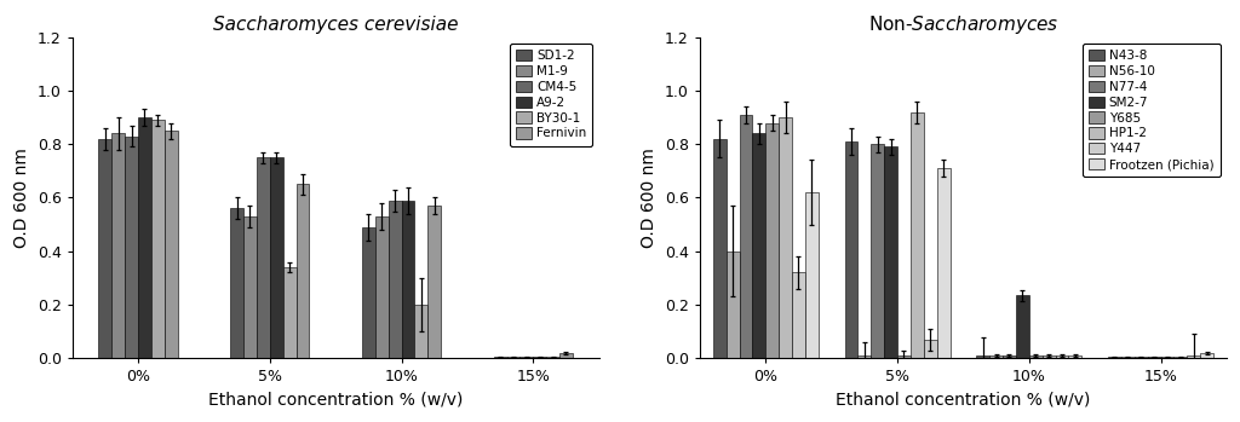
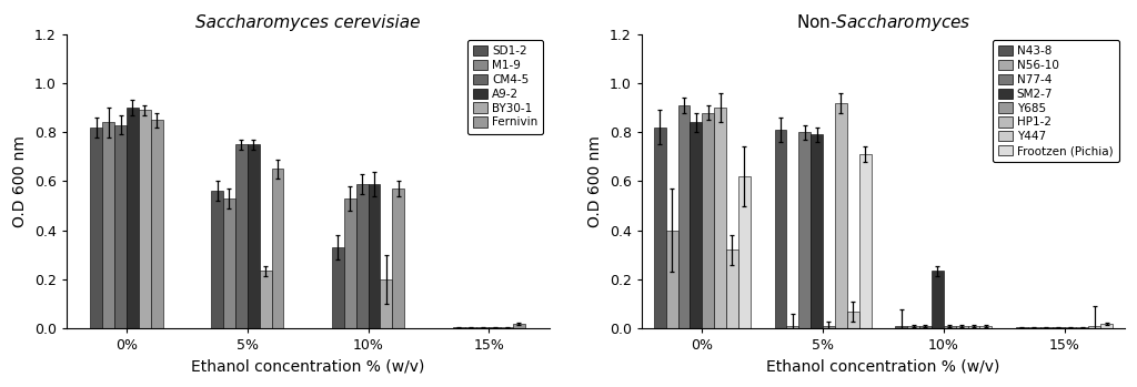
Saccharomyces cerevisiae/BY30-1/5%: 0.340 -> 0.235
Saccharomyces cerevisiae/SD1-2/10%: 0.490 -> 0.330
